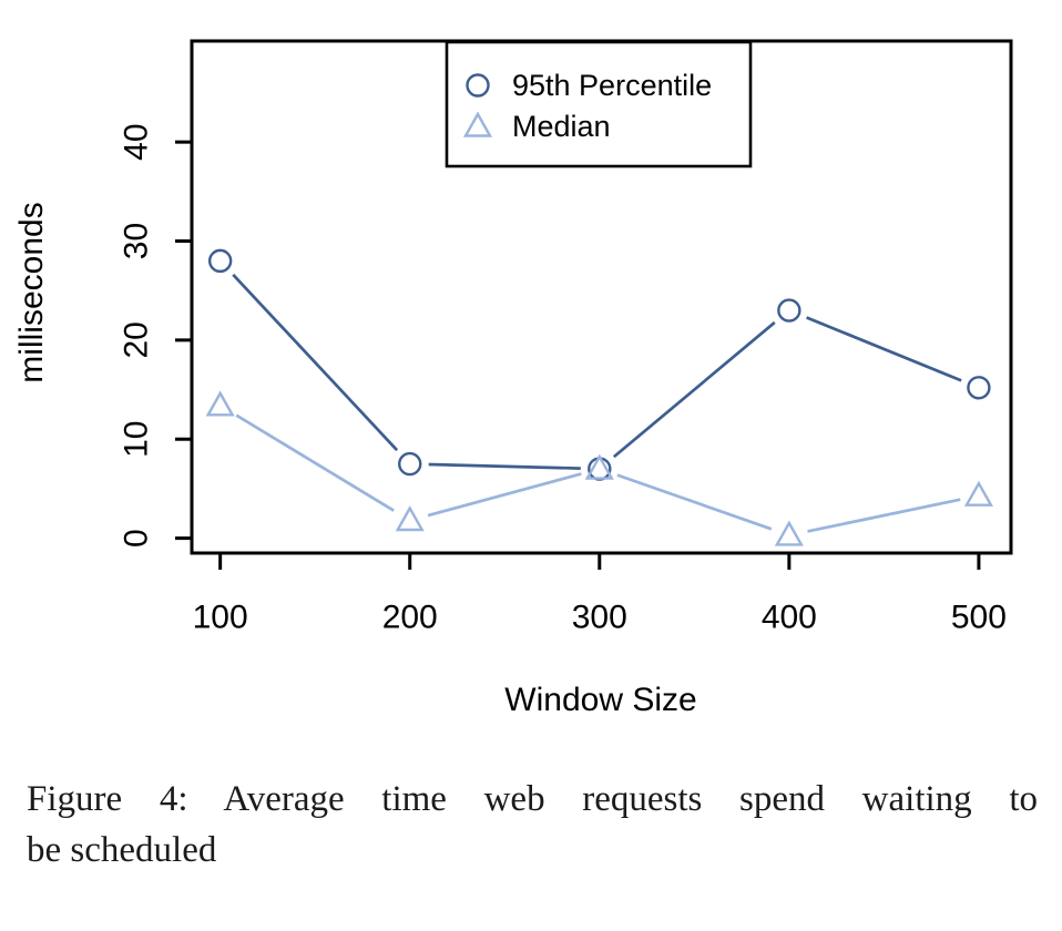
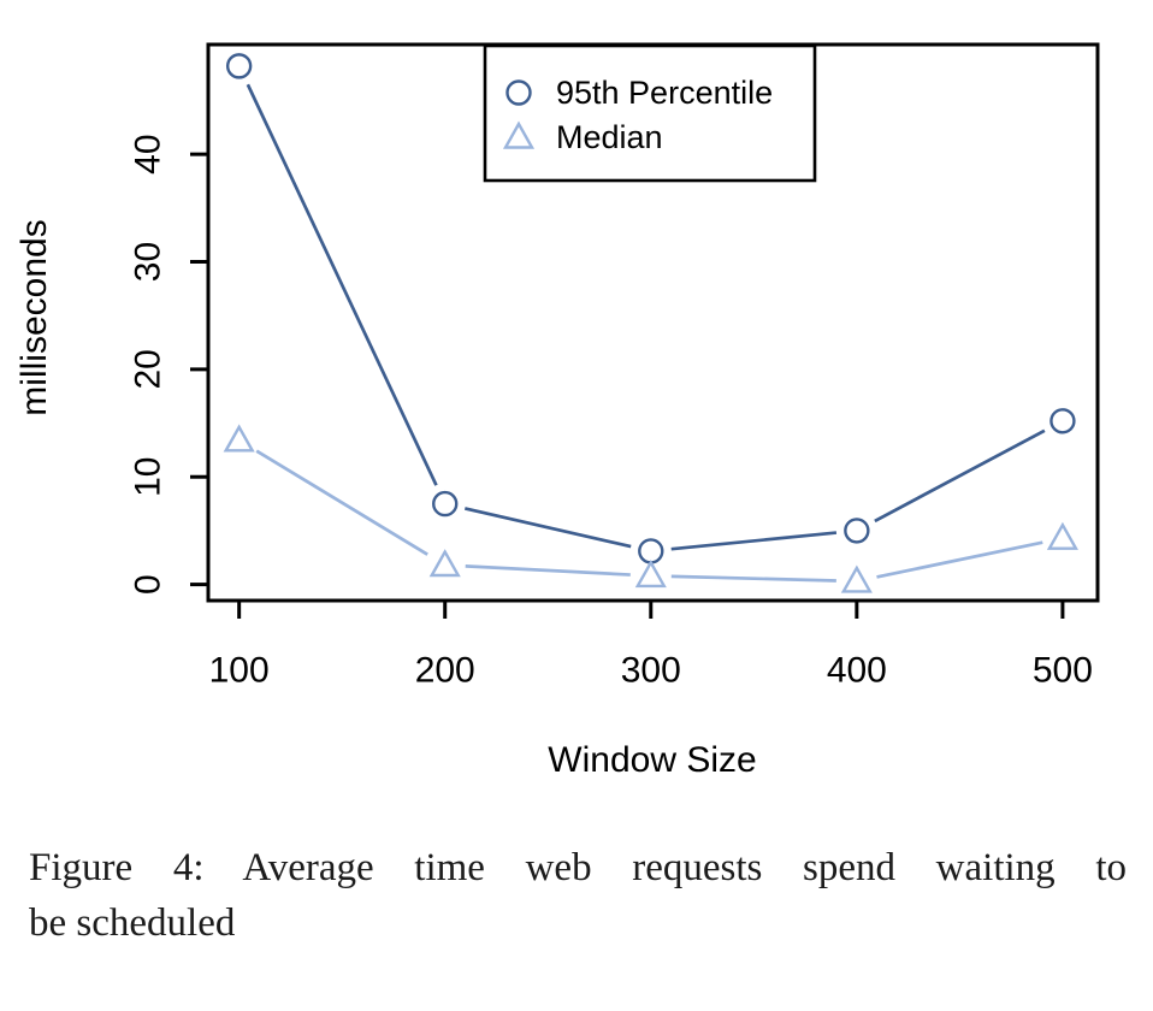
95th Percentile/100: 28 -> 48
95th Percentile/300: 7 -> 3
Median/300: 7 -> 1
95th Percentile/400: 23 -> 5
